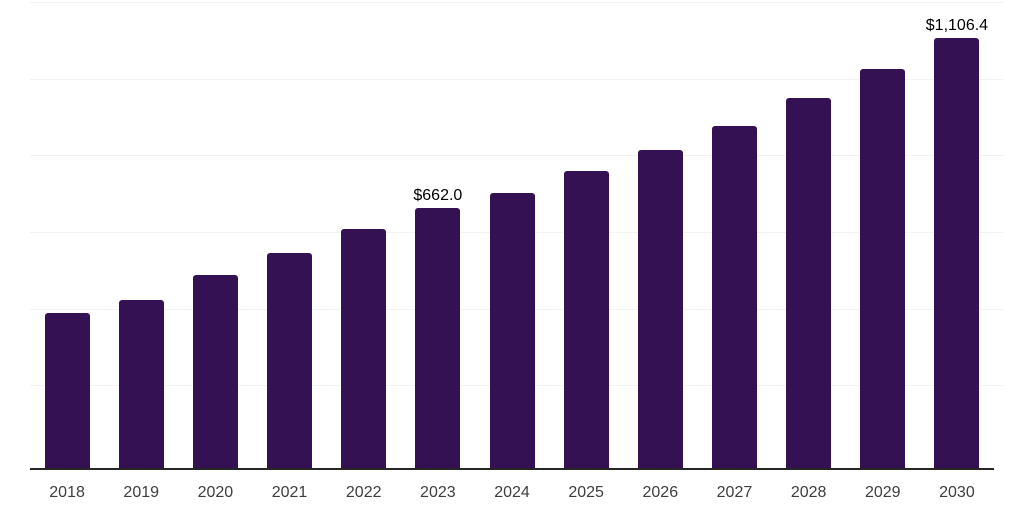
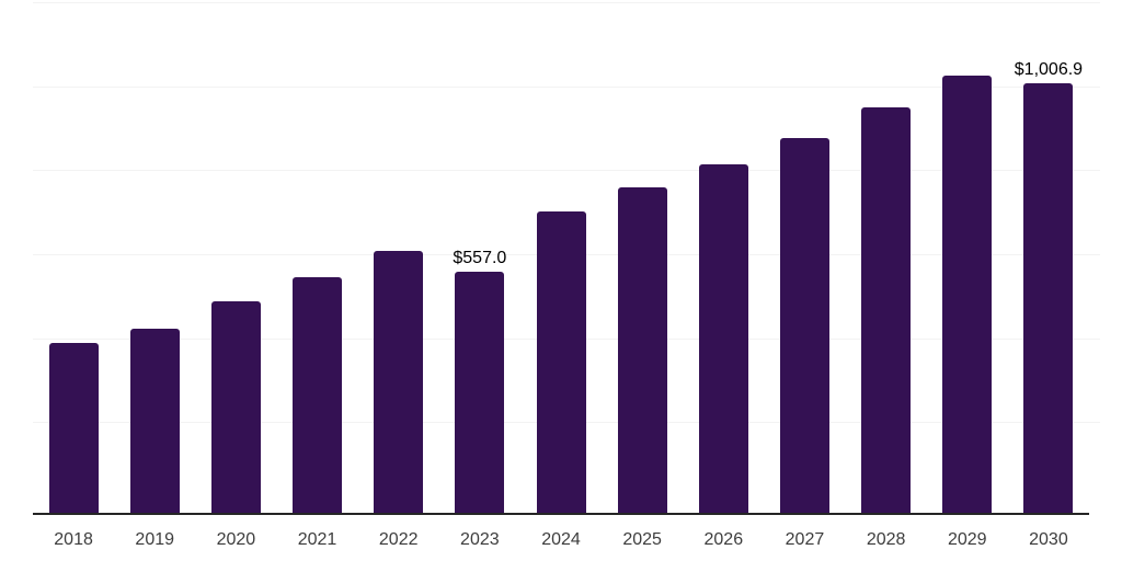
2023: $662.0 -> $557.0
2030: $1,106.4 -> $1,006.9
